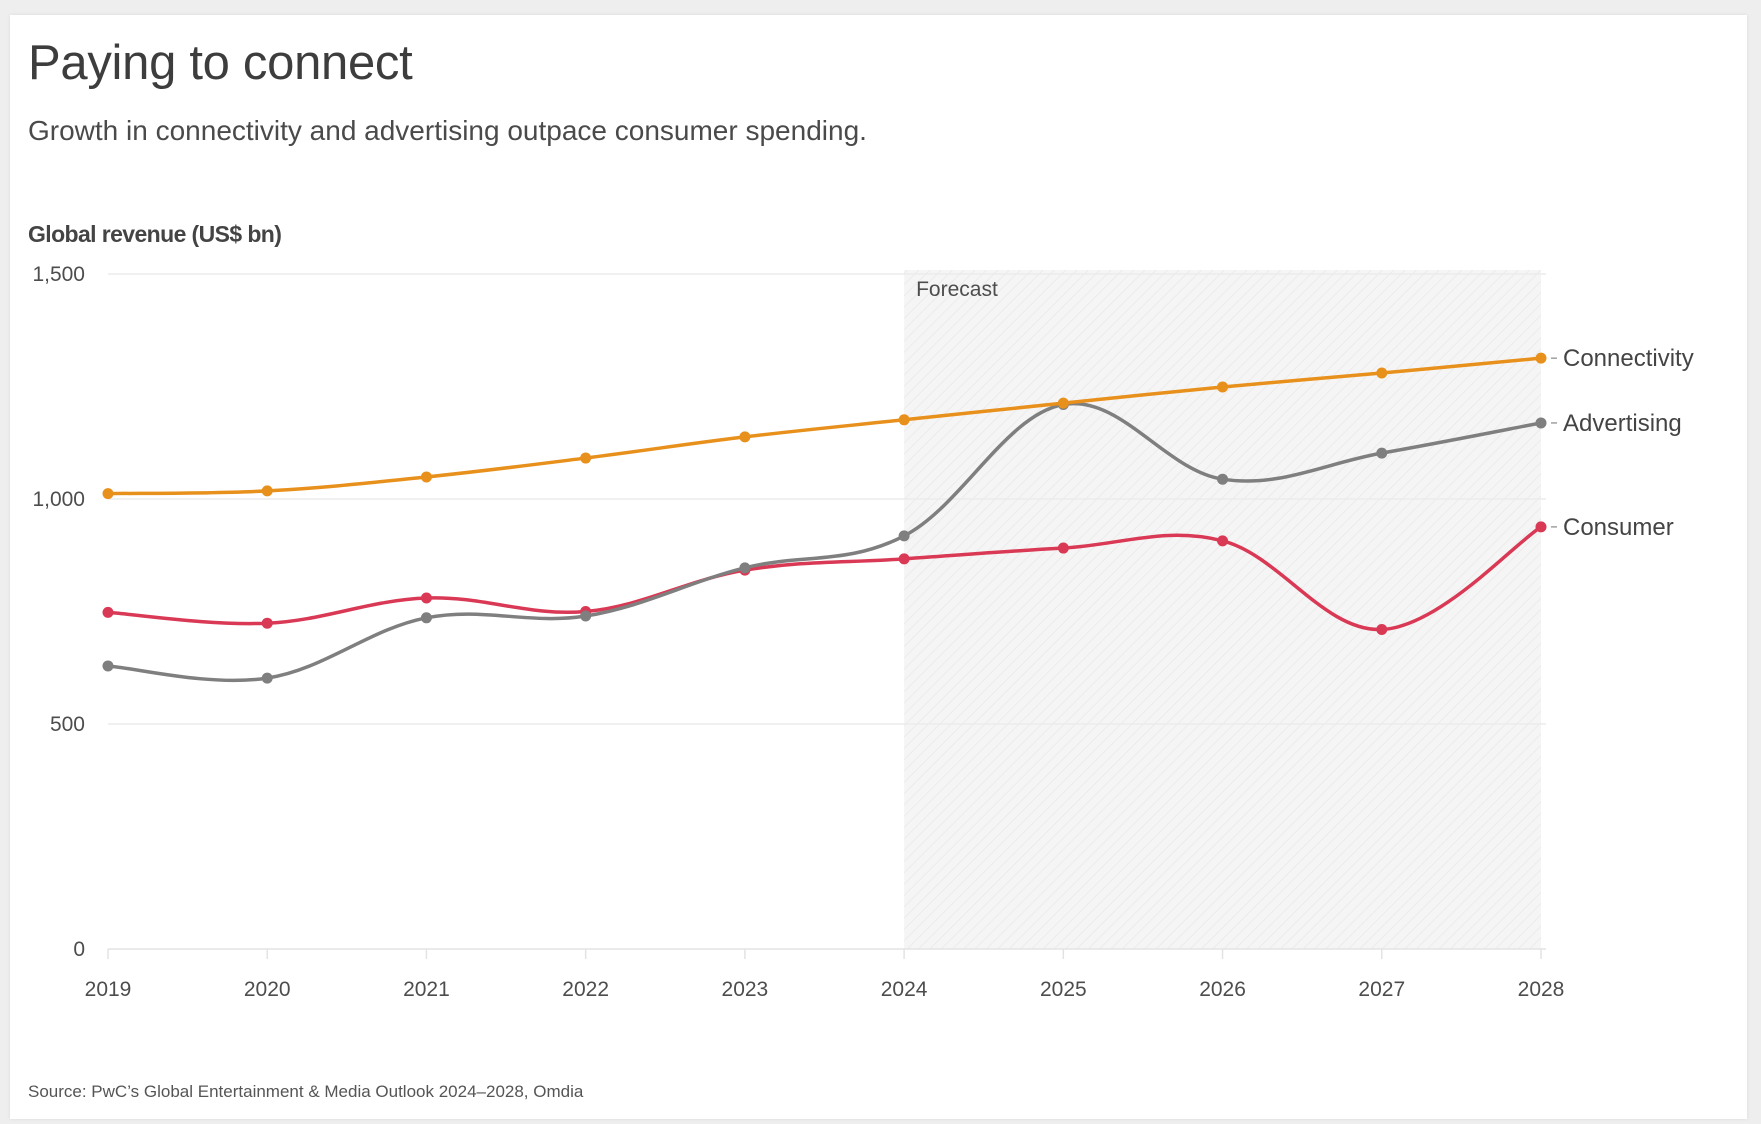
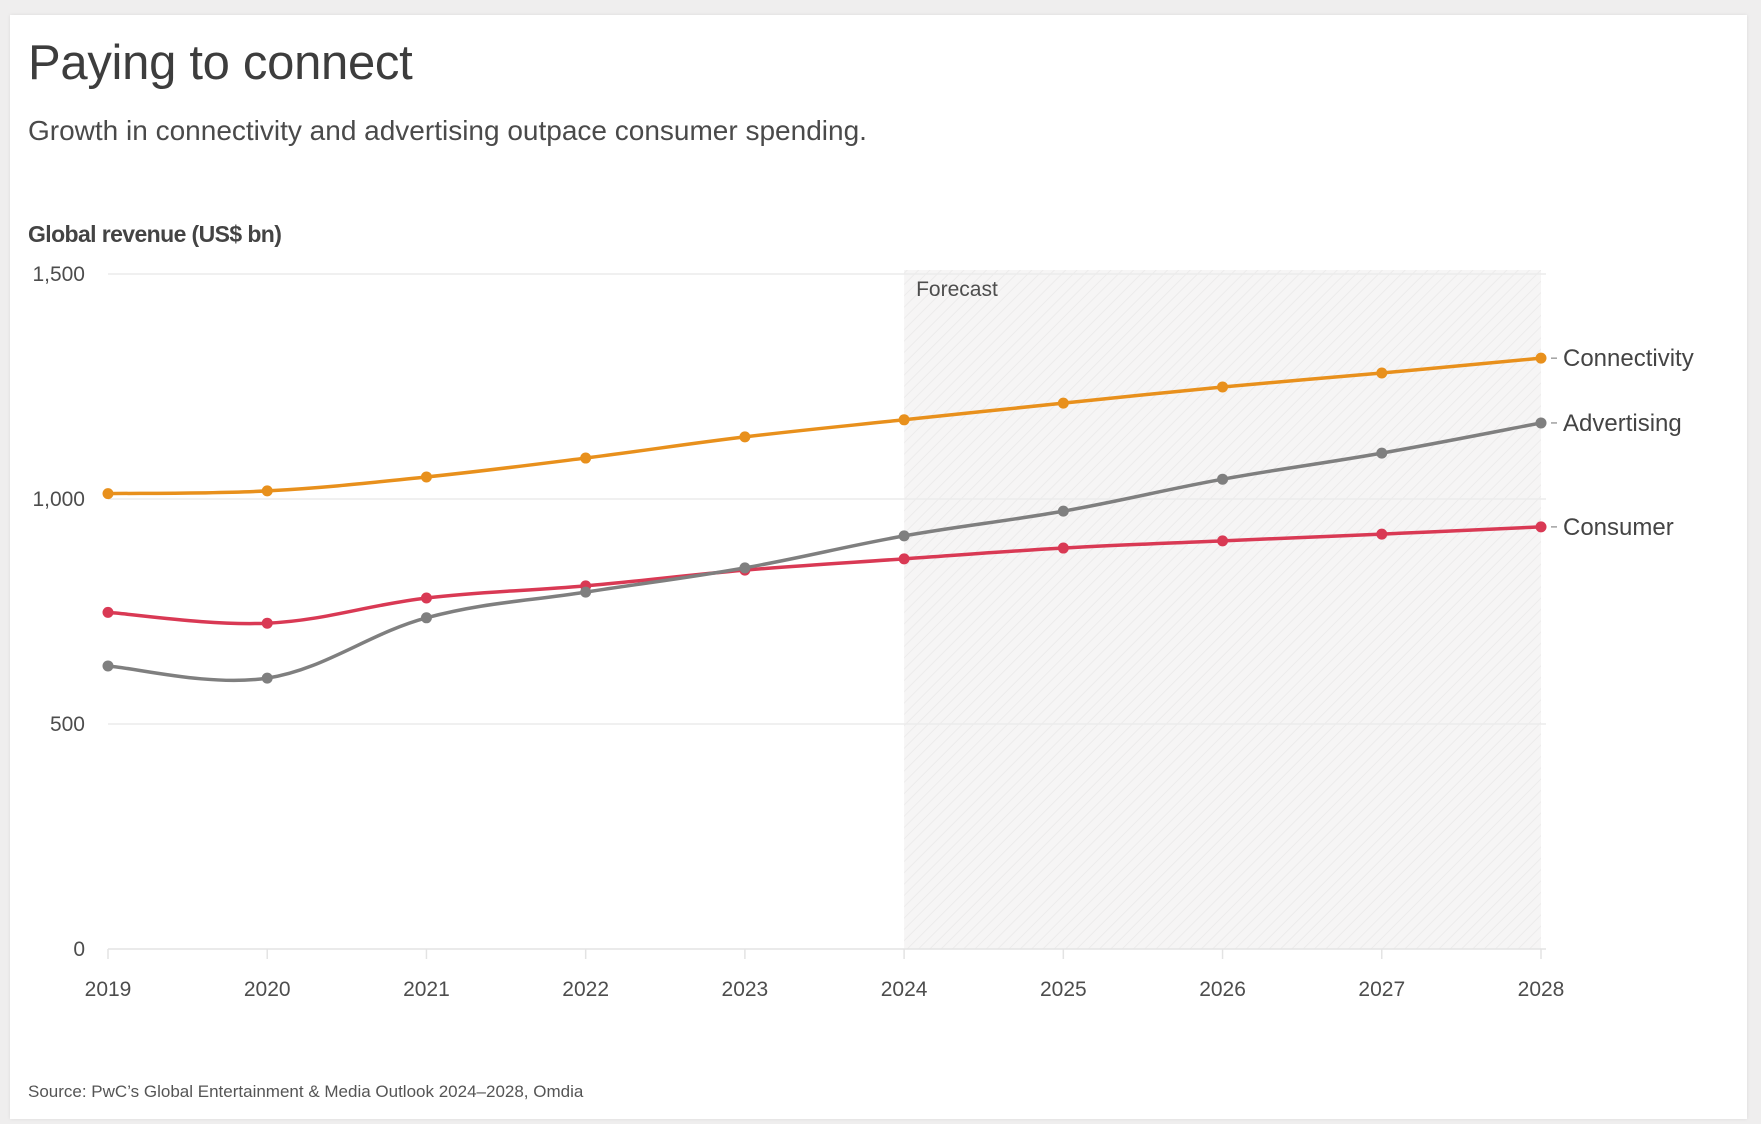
Advertising/2022: 740 -> 790
Consumer/2022: 750 -> 810
Advertising/2025: 1210 -> 970
Consumer/2027: 710 -> 920
